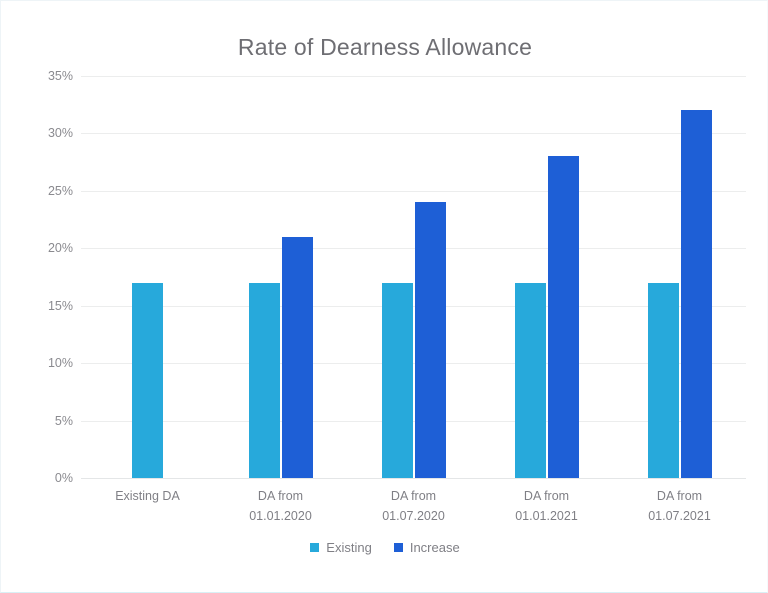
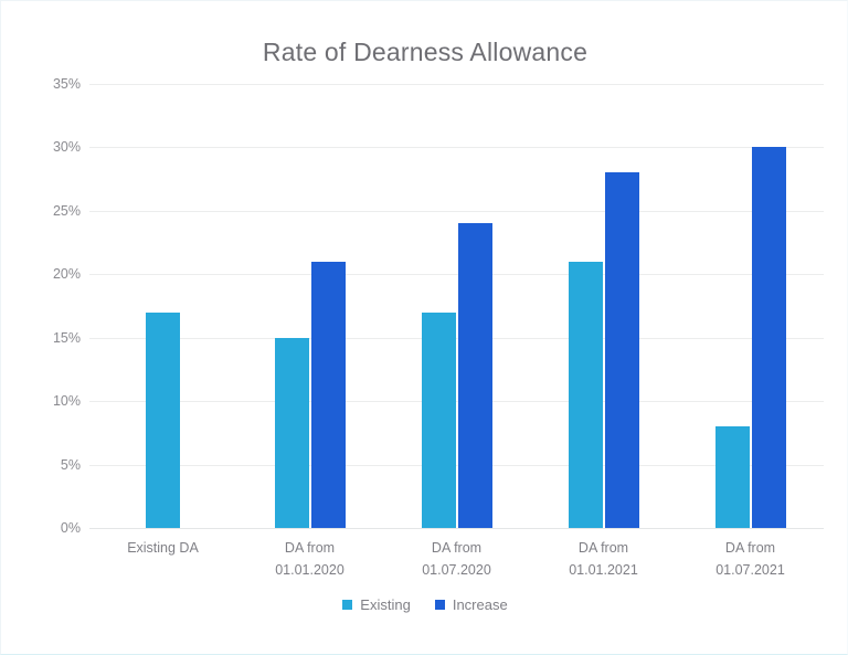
Existing/DA from 01.01.2020: 17% -> 15%
Existing/DA from 01.01.2021: 17% -> 21%
Existing/DA from 01.07.2021: 17% -> 8%
Increase/DA from 01.07.2021: 32% -> 30%
